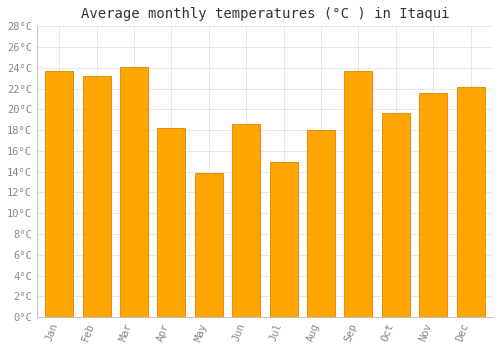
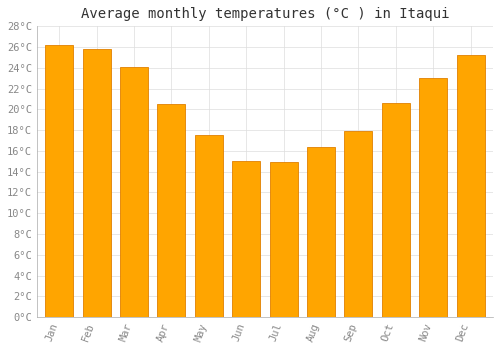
Jan: 23.7°C -> 26.2°C
Feb: 23.2°C -> 25.8°C
Apr: 18.2°C -> 20.5°C
May: 13.9°C -> 17.5°C
Jun: 18.6°C -> 15.0°C
Aug: 18.0°C -> 16.4°C
Sep: 23.7°C -> 17.9°C
Oct: 19.7°C -> 20.6°C
Nov: 21.6°C -> 23.0°C
Dec: 22.2°C -> 25.2°C
